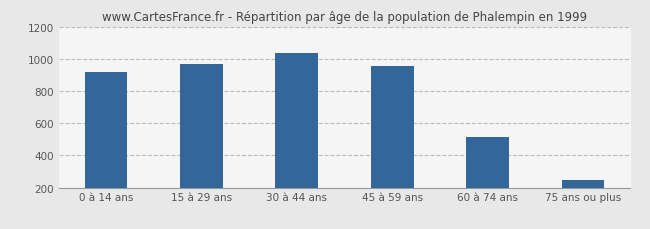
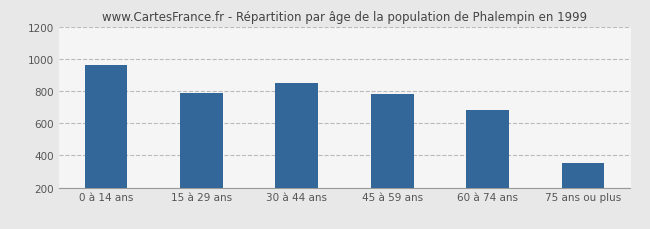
0 à 14 ans: 920 -> 960
15 à 29 ans: 970 -> 790
30 à 44 ans: 1040 -> 850
45 à 59 ans: 960 -> 780
60 à 74 ans: 520 -> 680
75 ans ou plus: 240 -> 350
